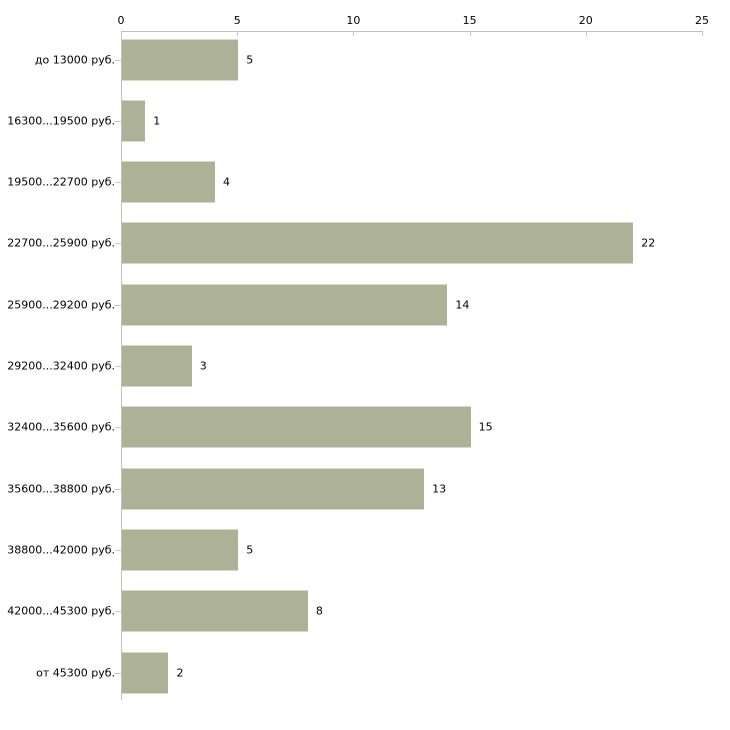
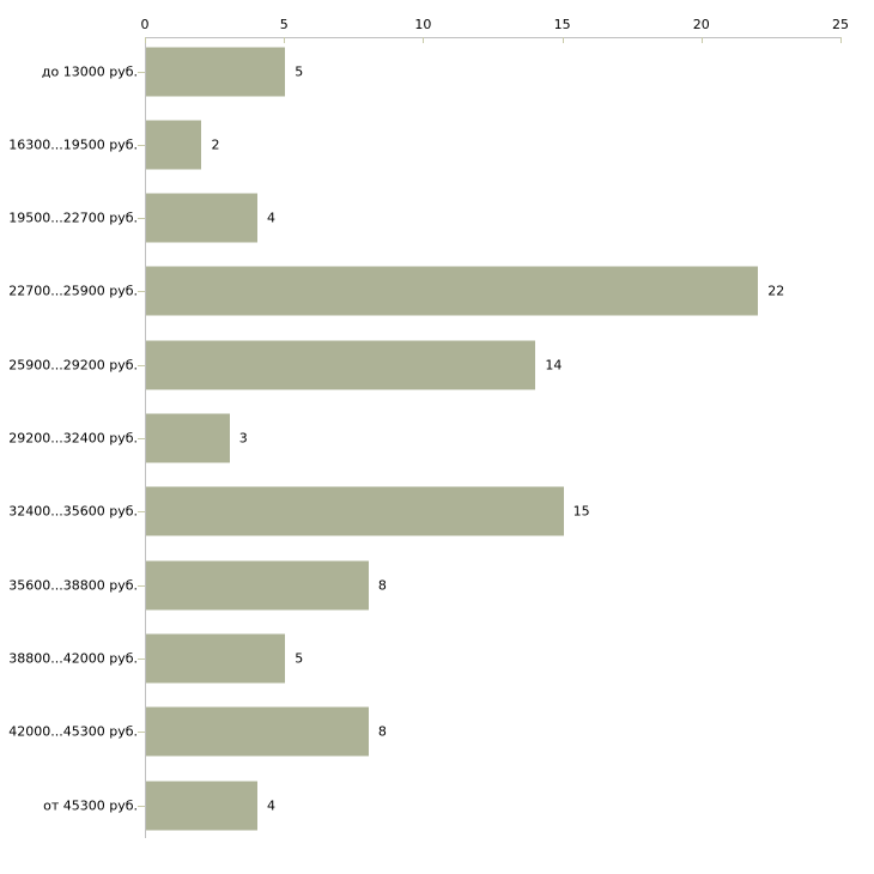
16300...19500 руб.: 1 -> 2
35600...38800 руб.: 13 -> 8
от 45300 руб.: 2 -> 4
